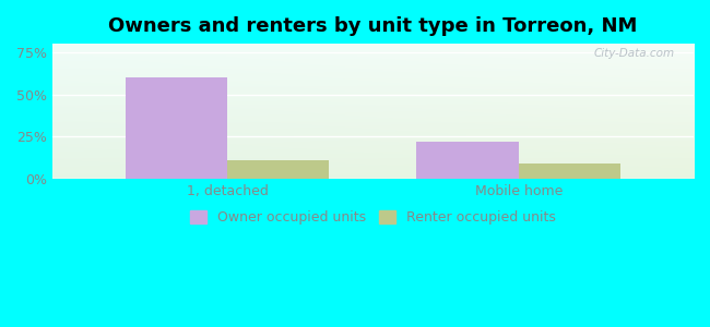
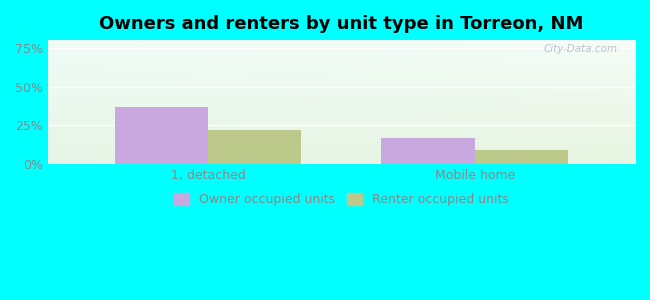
Owner occupied units/1, detached: 60% -> 37%
Renter occupied units/1, detached: 11% -> 22%
Owner occupied units/Mobile home: 22% -> 17%
